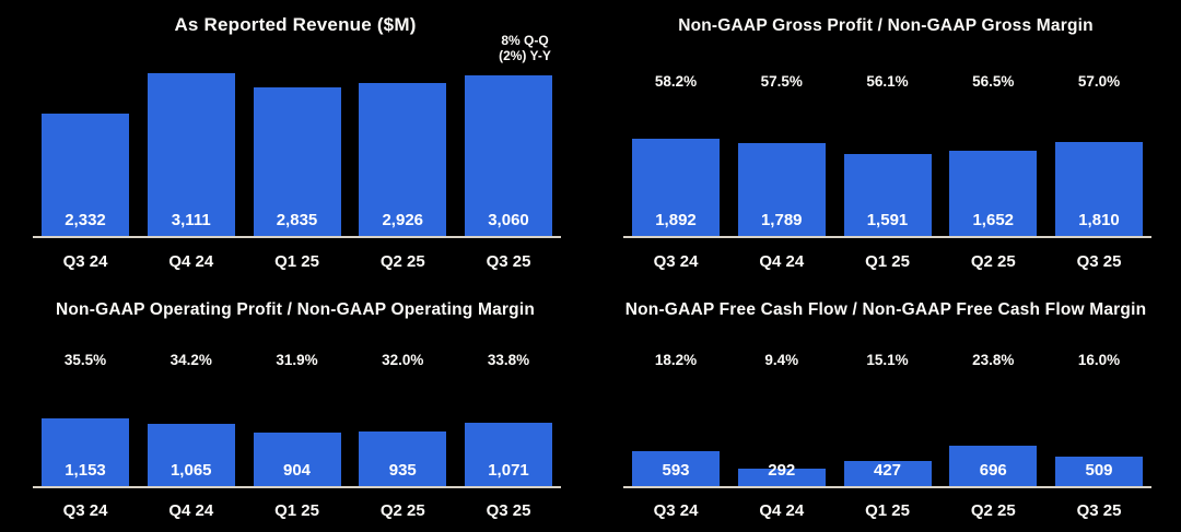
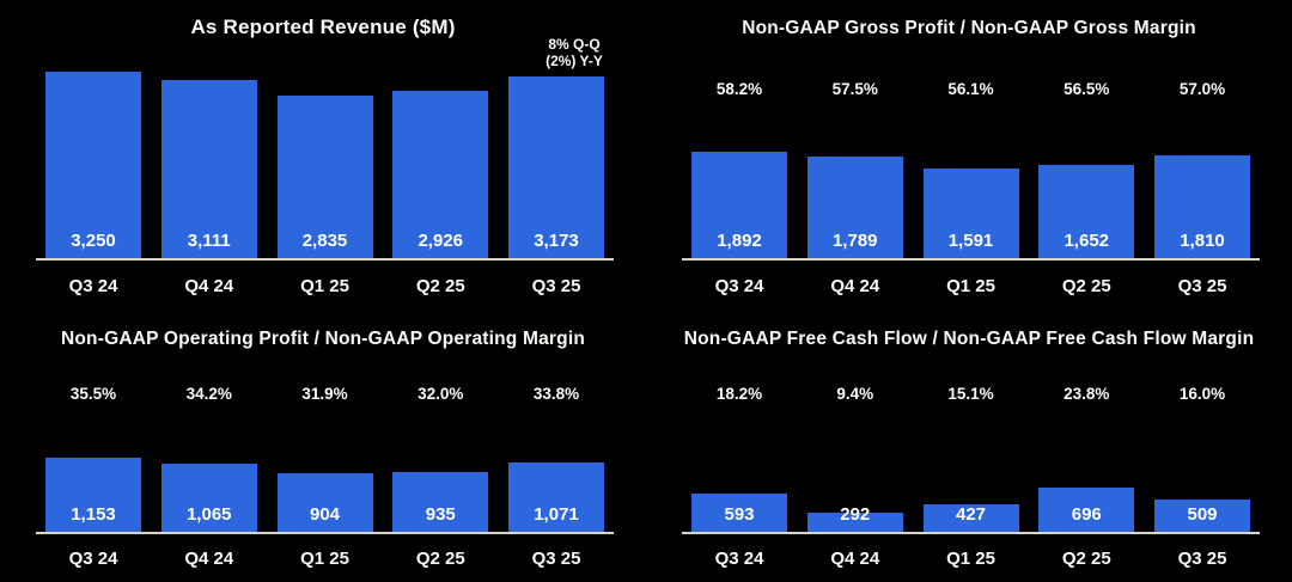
As Reported Revenue ($M)/Q3 24: 2,332 -> 3,250
As Reported Revenue ($M)/Q3 25: 3,060 -> 3,173
